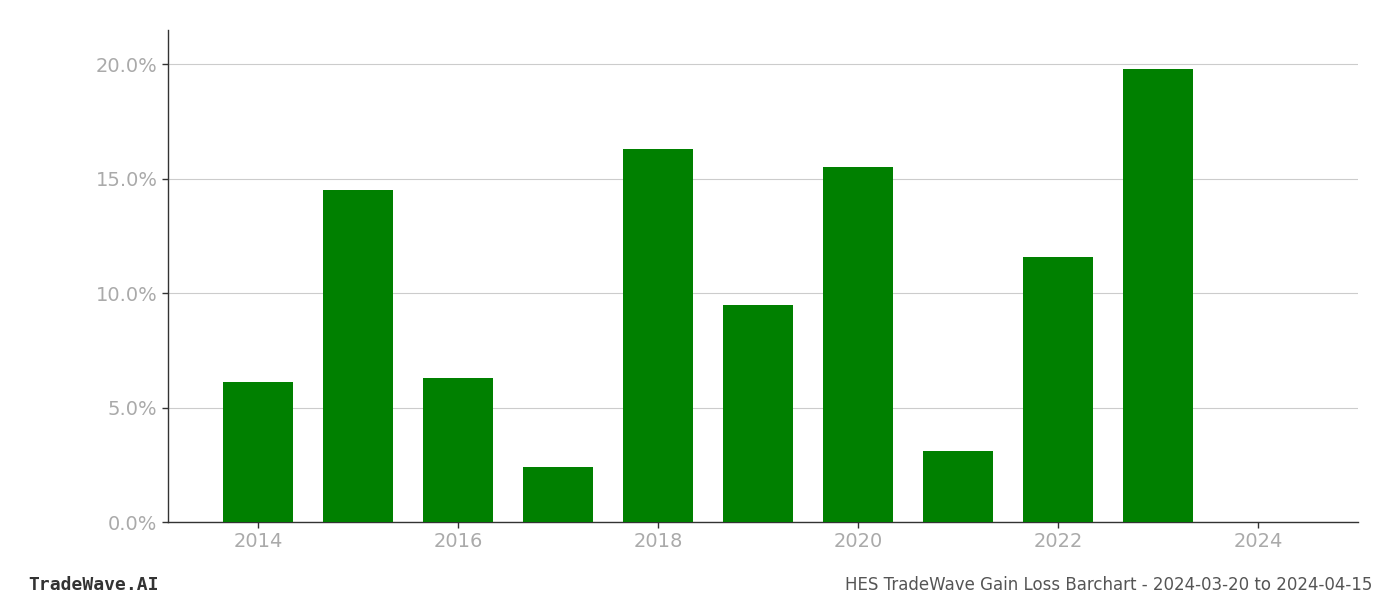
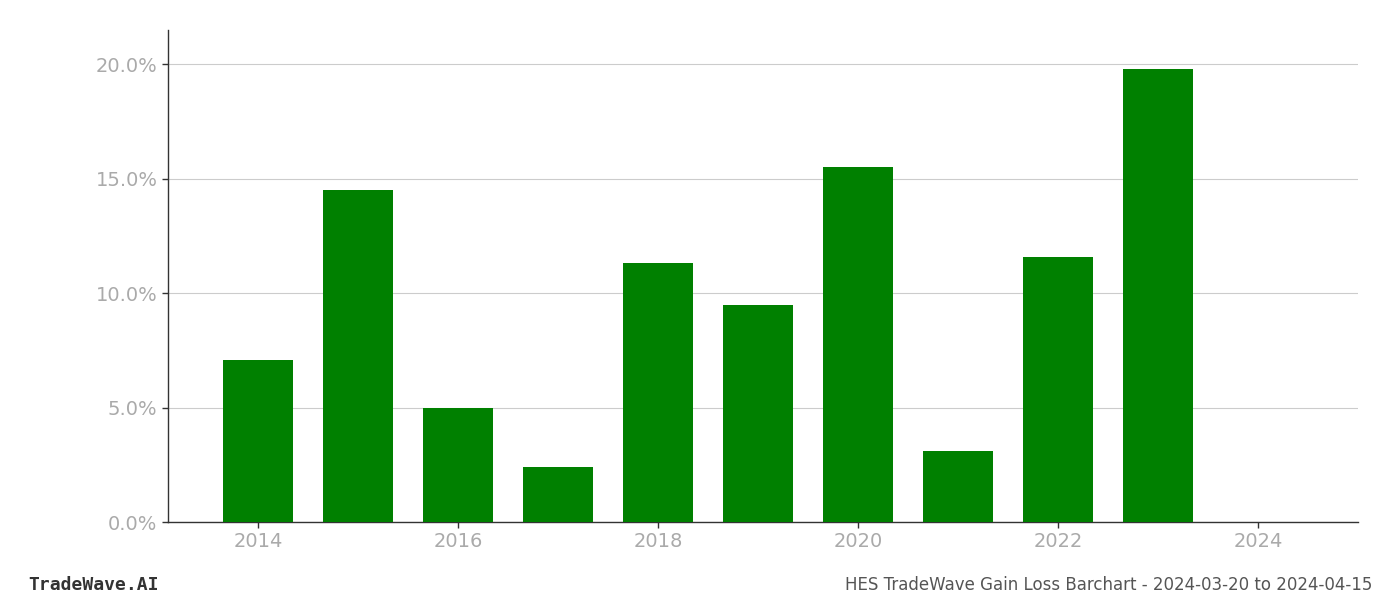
2014: 6.1% -> 7.1%
2016: 6.3% -> 5.0%
2018: 16.3% -> 11.3%
